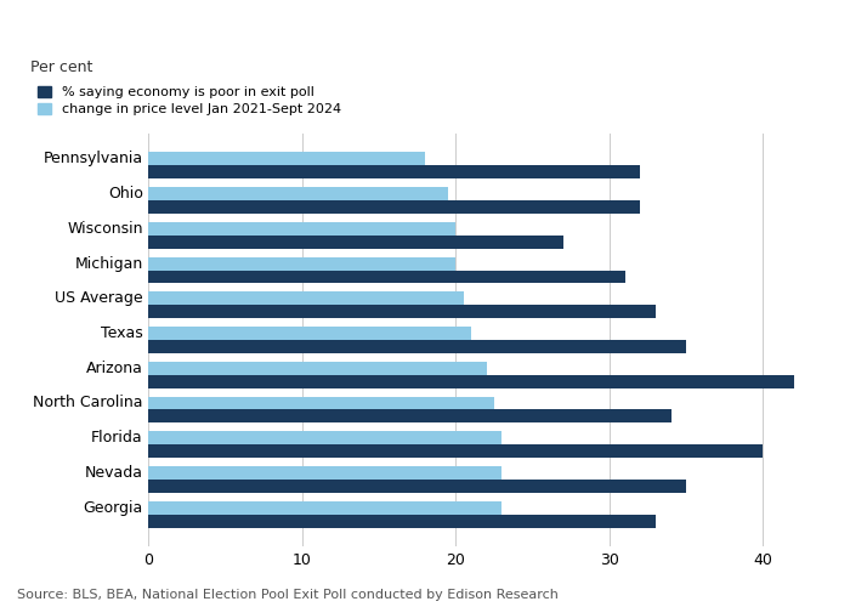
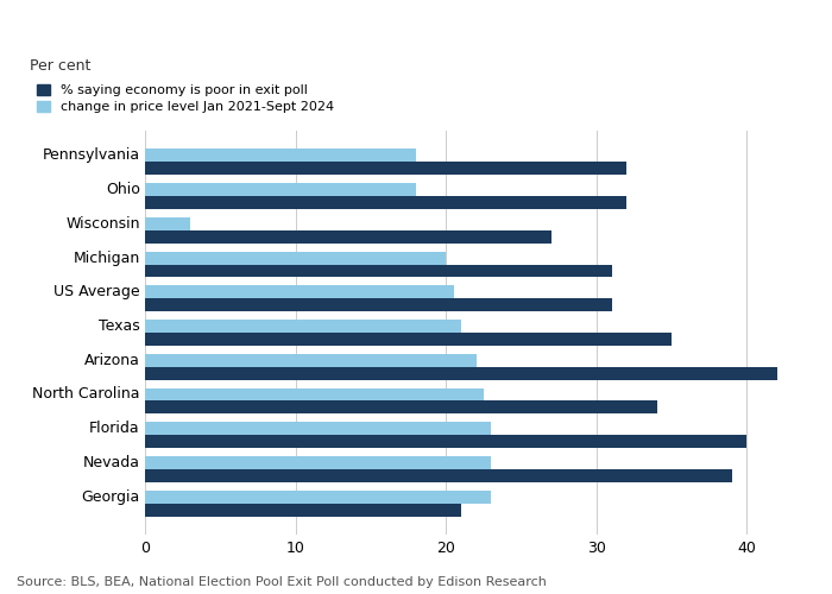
change in price level Jan 2021-Sept 2024/Ohio: 19.5 -> 18.0
change in price level Jan 2021-Sept 2024/Wisconsin: 20.0 -> 3.0
% saying economy is poor in exit poll/US Average: 33 -> 31
% saying economy is poor in exit poll/Nevada: 35 -> 39
% saying economy is poor in exit poll/Georgia: 33 -> 21
